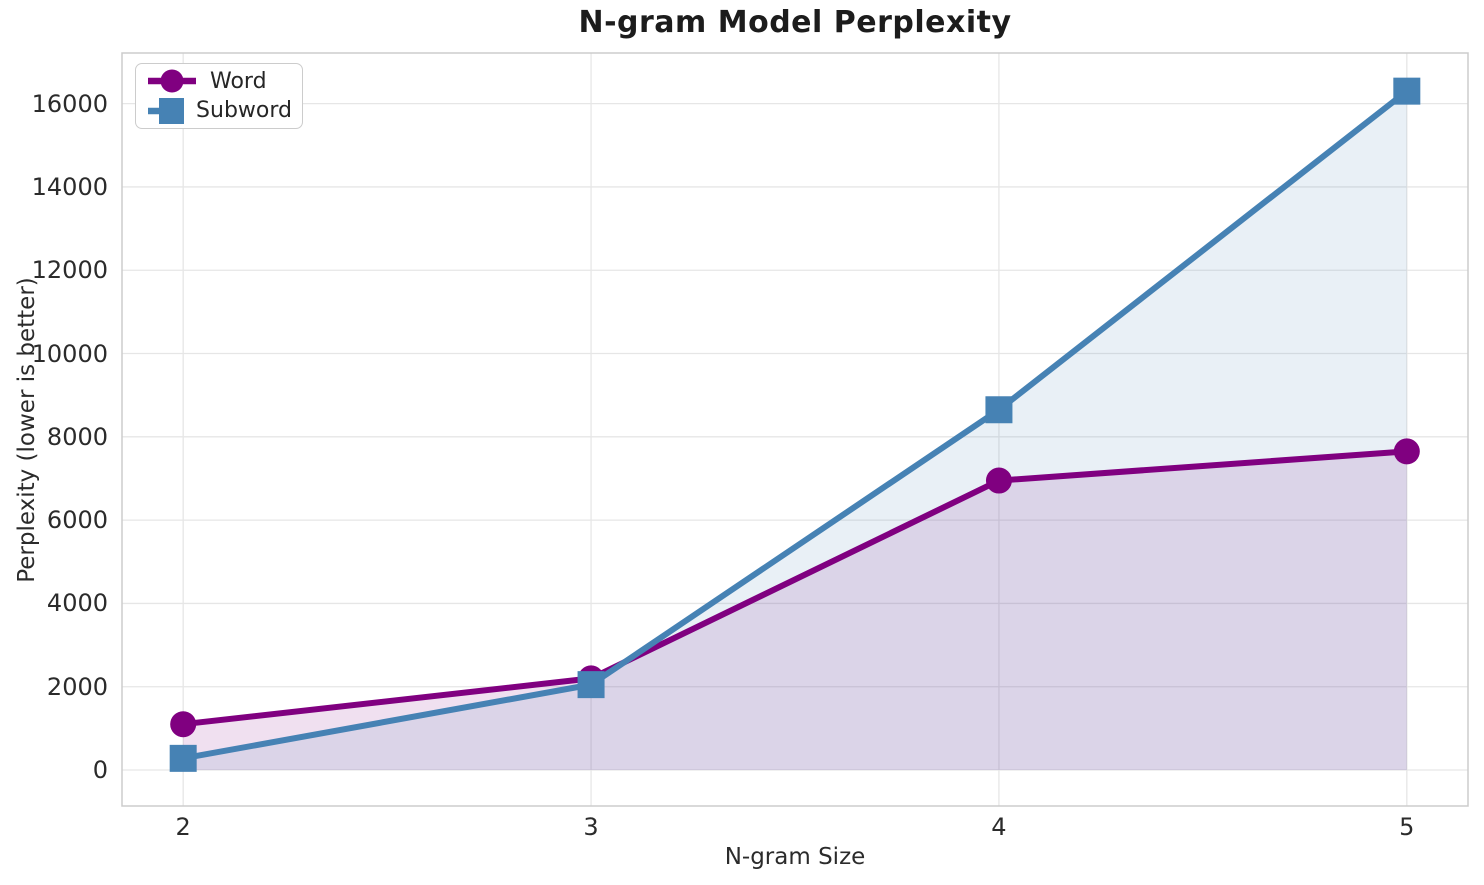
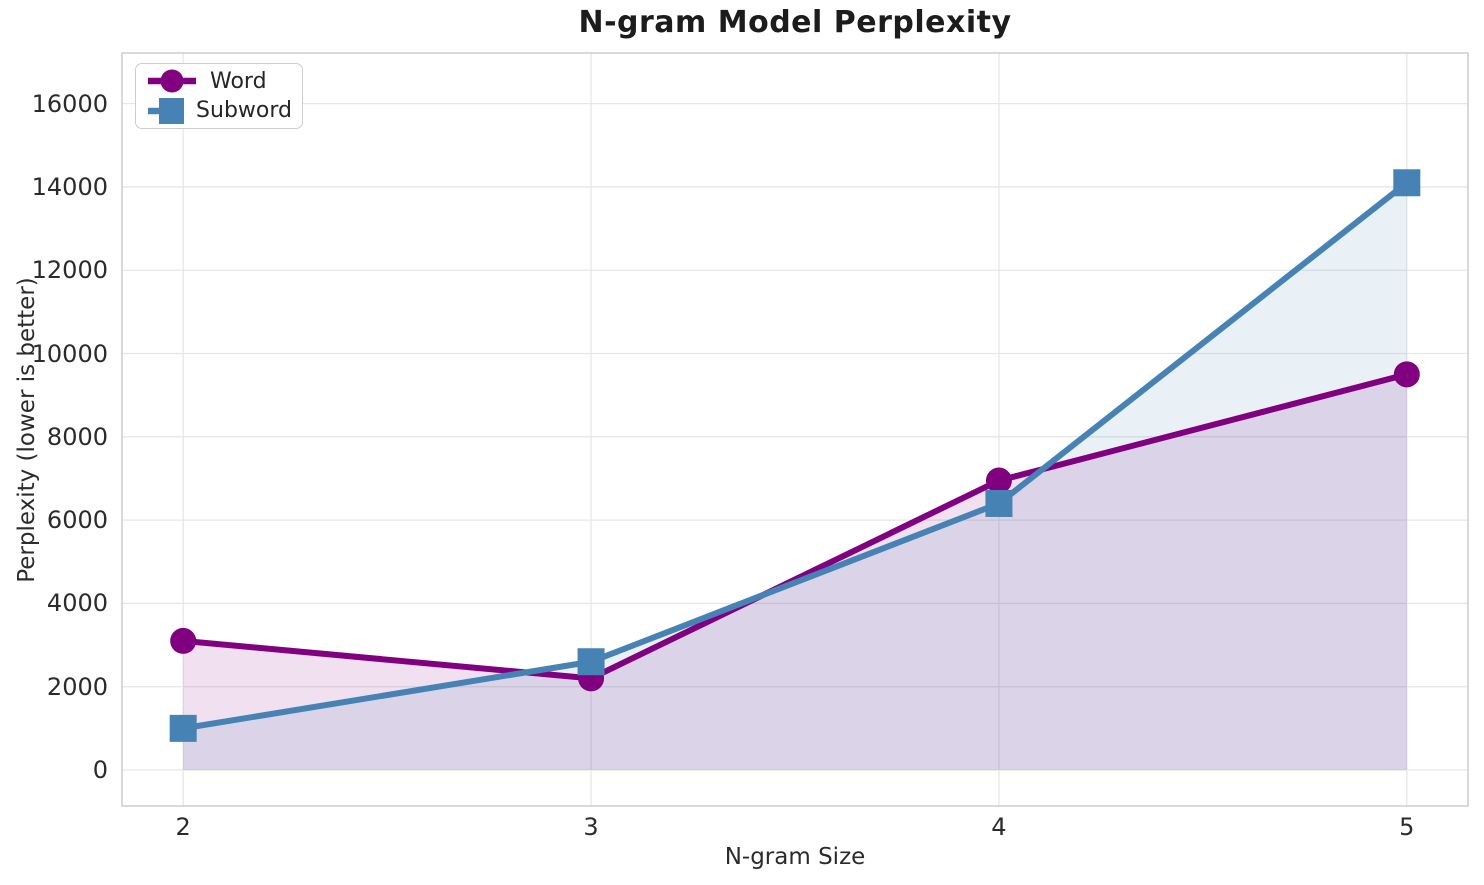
Word/2: 1100 -> 3100
Subword/2: 300 -> 1000
Subword/3: 2000 -> 2600
Subword/4: 8600 -> 6400
Word/5: 7600 -> 9500
Subword/5: 16300 -> 14100
